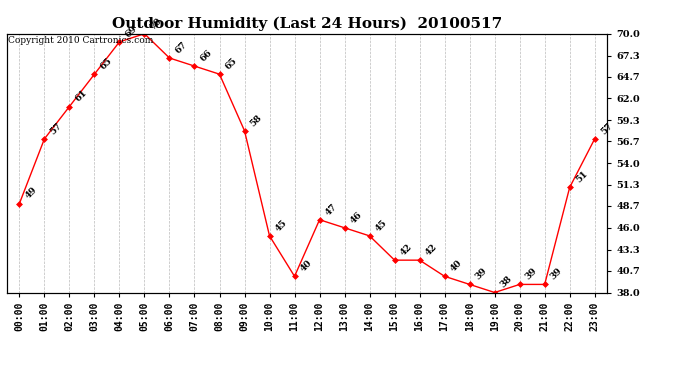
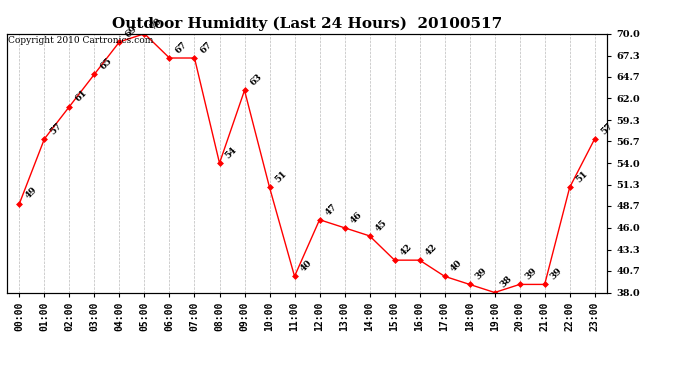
07:00: 66 -> 67
08:00: 65 -> 54
09:00: 58 -> 63
10:00: 45 -> 51
